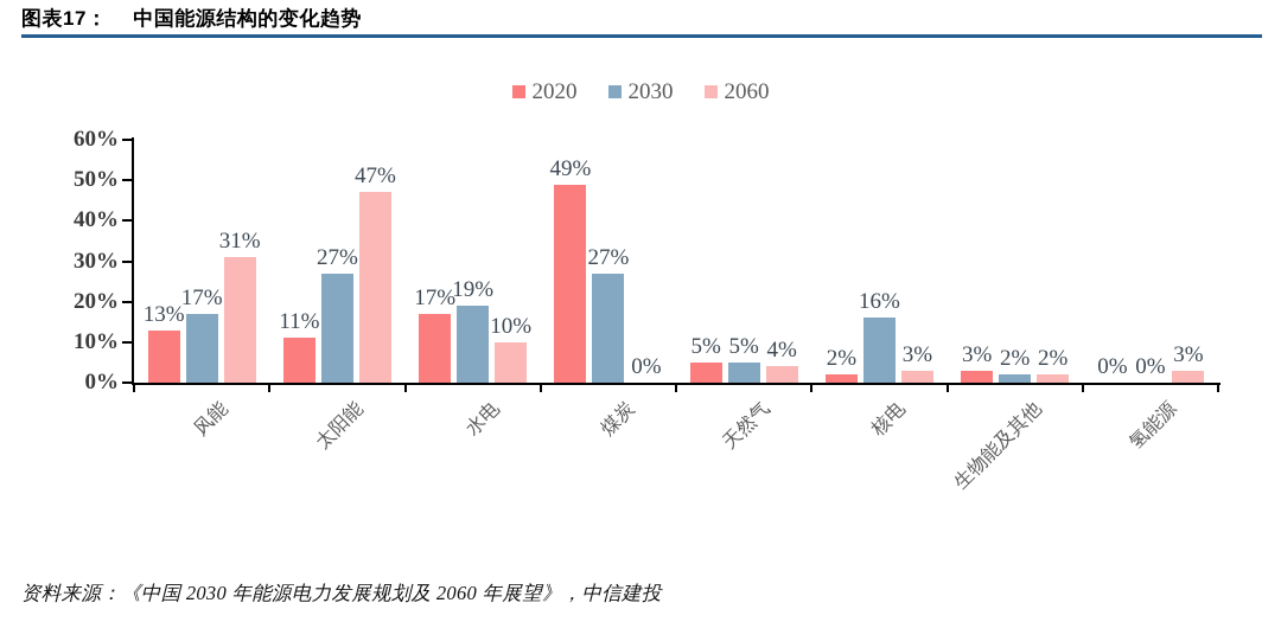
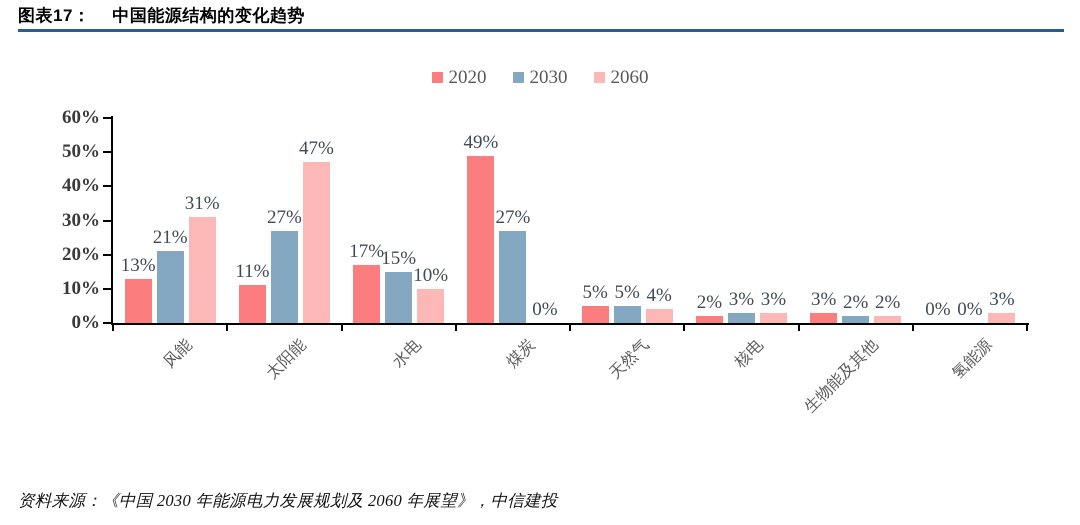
2030/风能: 17% -> 21%
2030/水电: 19% -> 15%
2030/核电: 16% -> 3%
